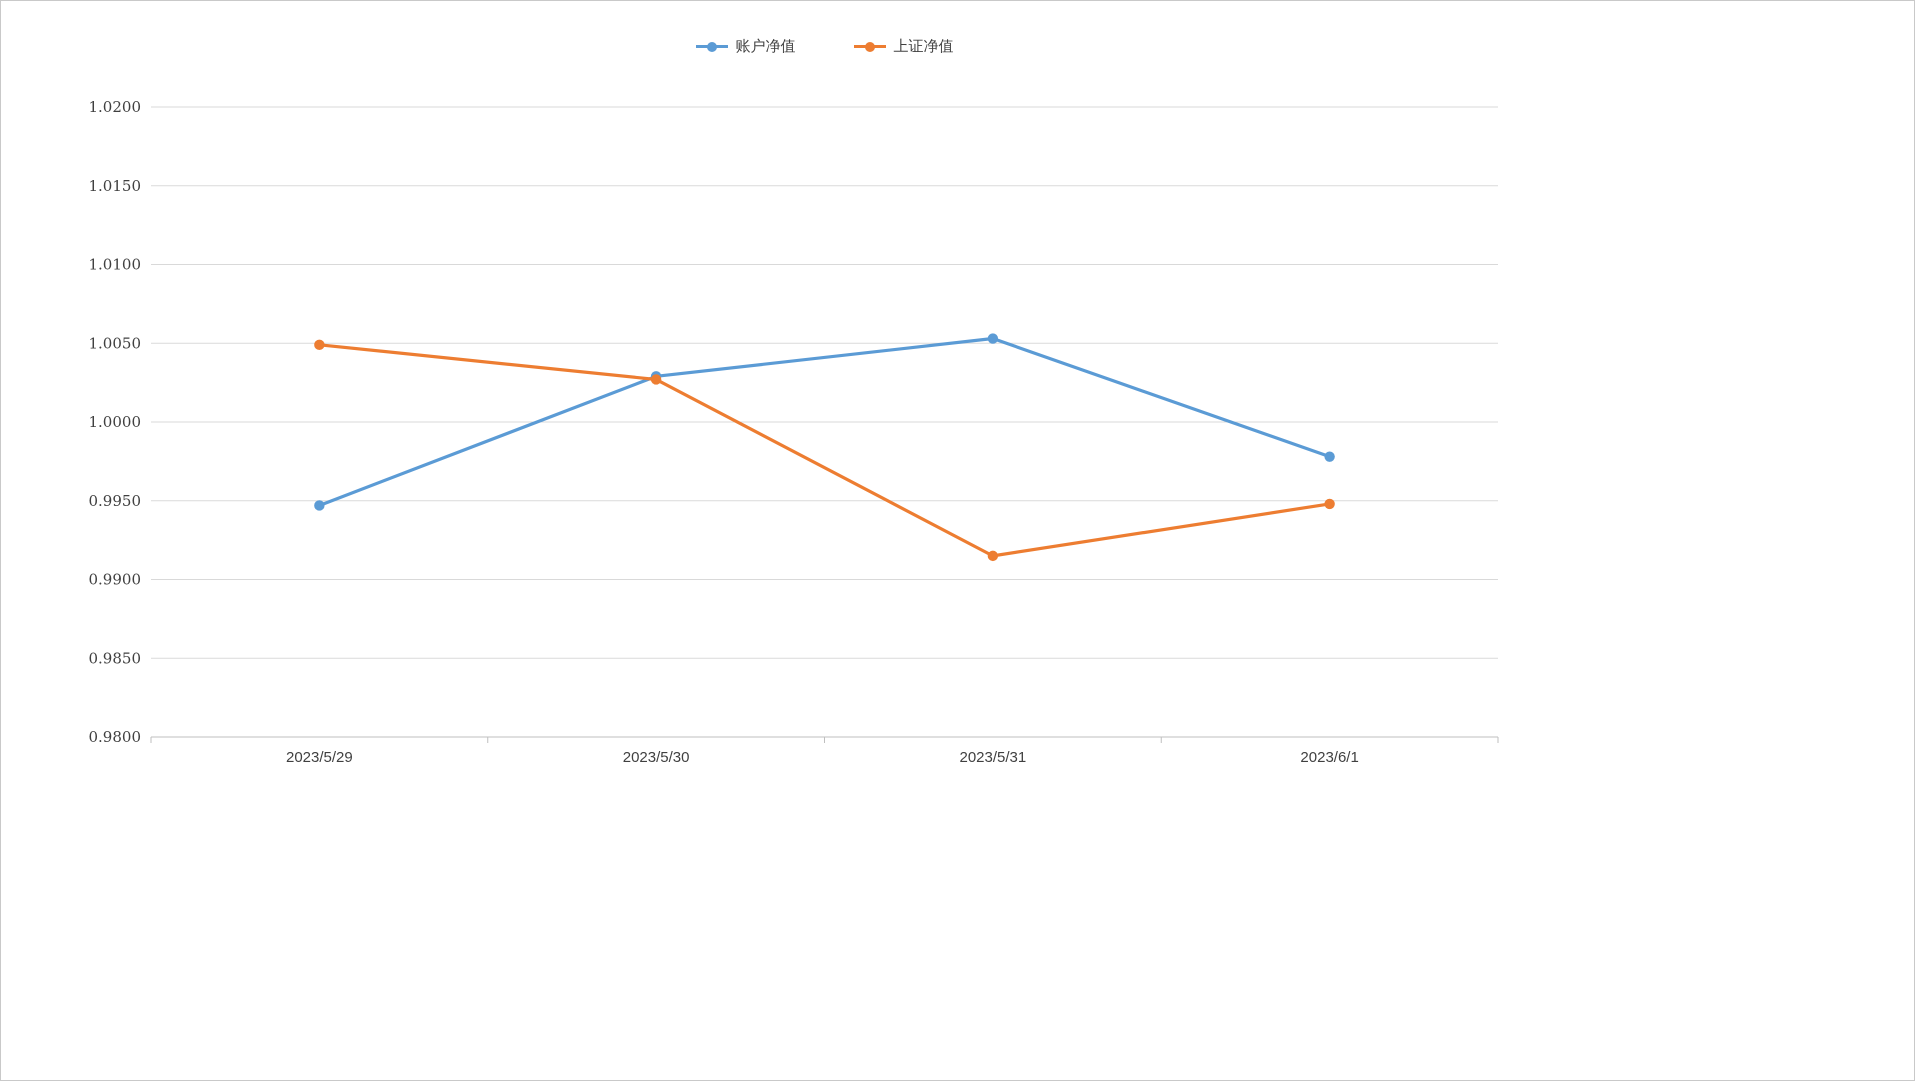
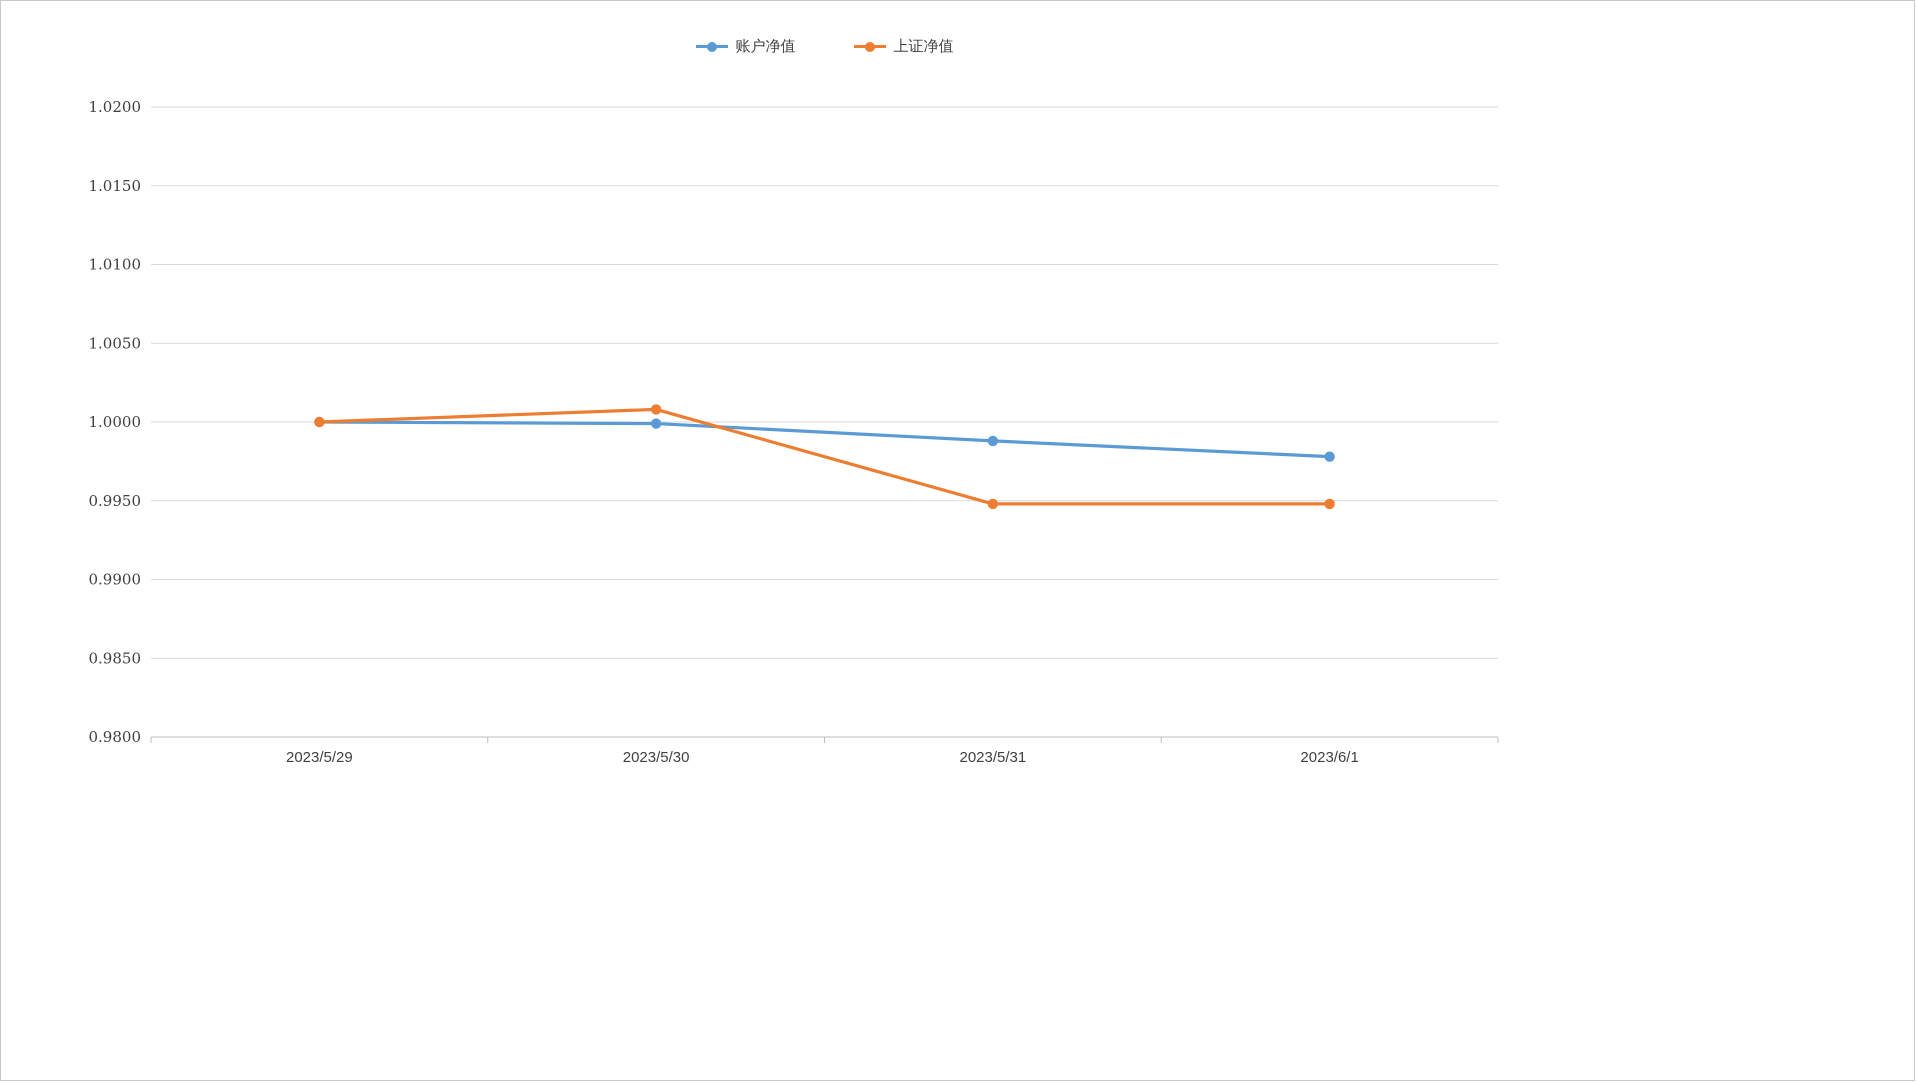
账户净值/2023/5/29: 0.9947 -> 1.0000
上证净值/2023/5/29: 1.0049 -> 1.0000
账户净值/2023/5/30: 1.0029 -> 0.9999
上证净值/2023/5/30: 1.0027 -> 1.0008
账户净值/2023/5/31: 1.0053 -> 0.9988
上证净值/2023/5/31: 0.9915 -> 0.9948
